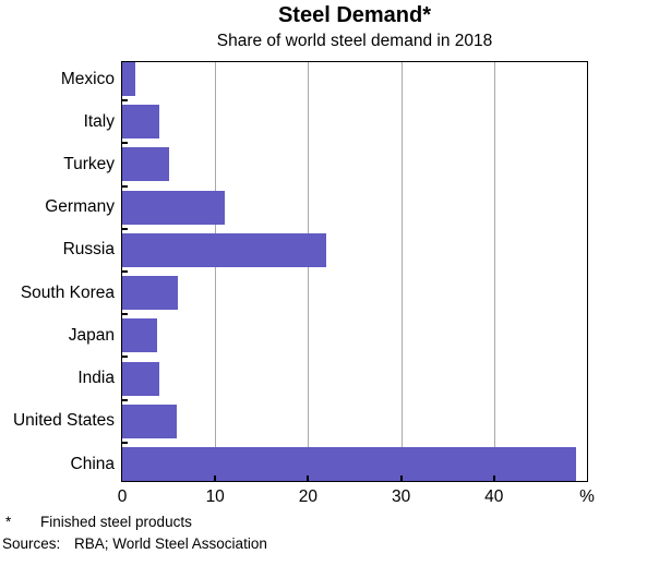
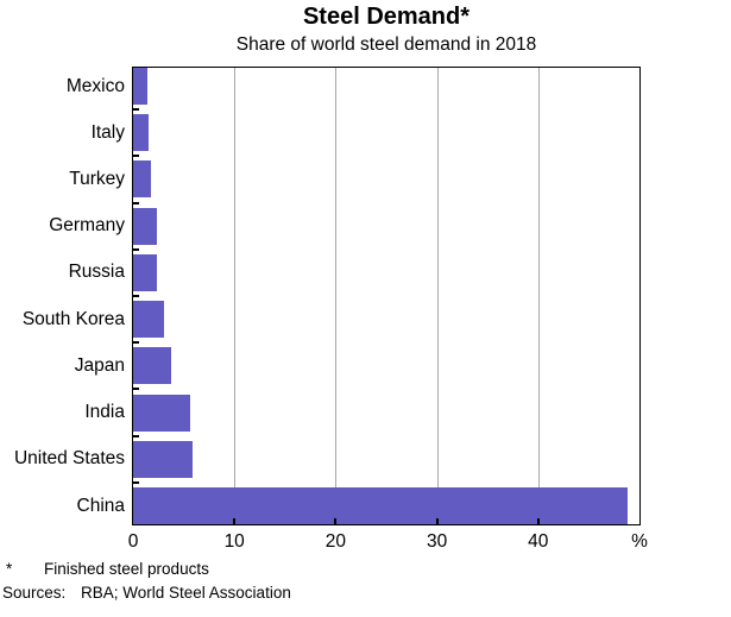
Italy: 4 -> 2
Turkey: 5 -> 2
Germany: 11 -> 2
Russia: 22 -> 2
South Korea: 6 -> 3
India: 4 -> 6
